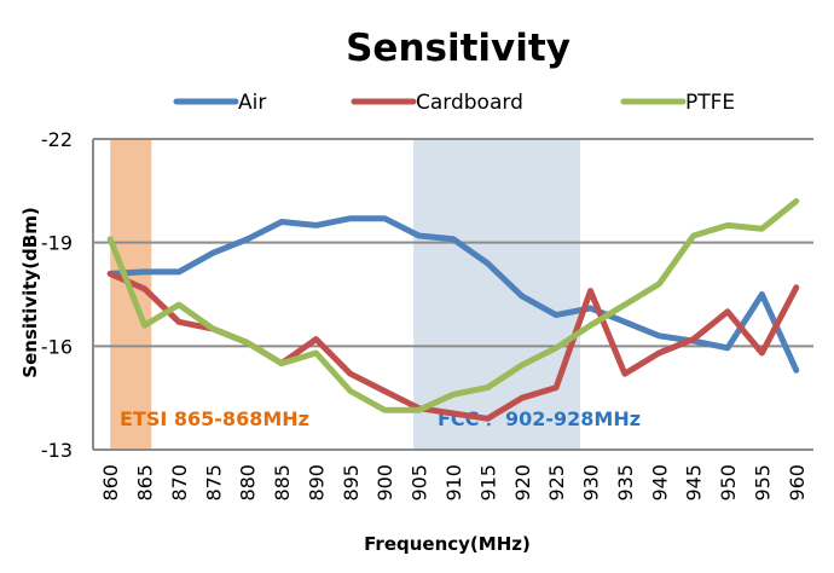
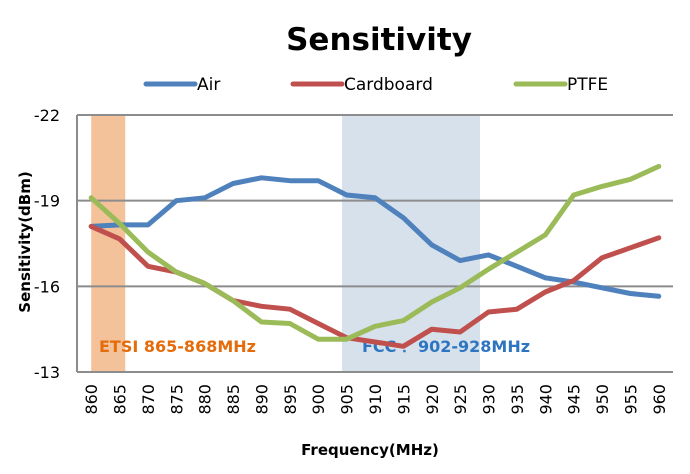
PTFE/865: -16.6 -> -18.2
Air/875: -18.7 -> -19.0
Air/890: -19.5 -> -19.8
Cardboard/890: -16.2 -> -15.3
PTFE/890: -15.8 -> -14.8
Cardboard/925: -14.8 -> -14.4
Cardboard/930: -17.6 -> -15.1
Air/955: -17.5 -> -15.8
Cardboard/955: -15.8 -> -17.4
PTFE/955: -19.4 -> -19.8
Air/960: -15.3 -> -15.7
